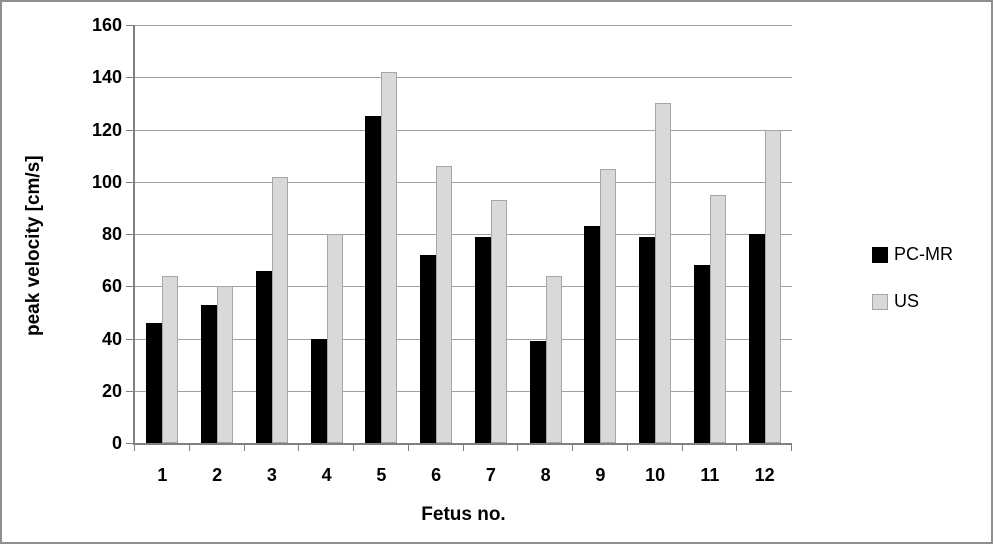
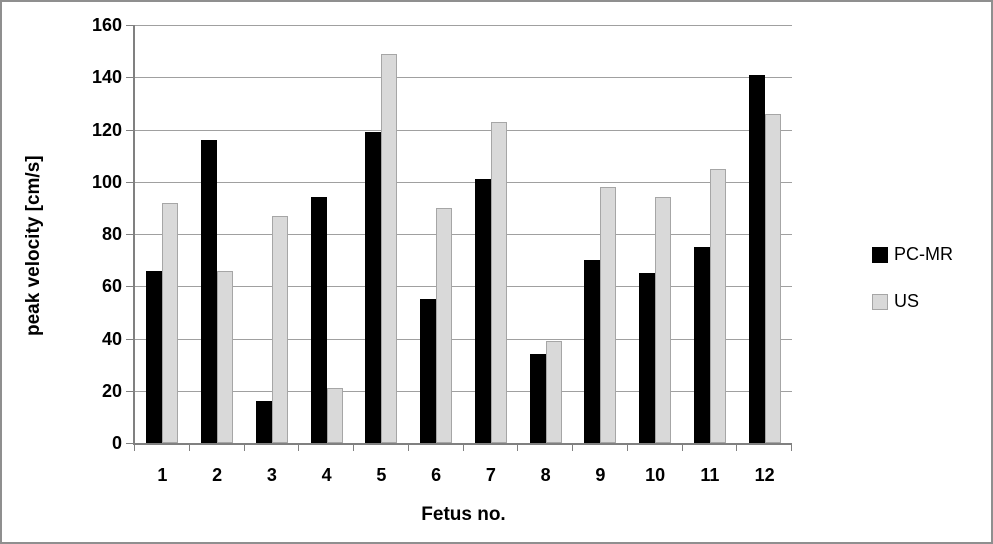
PC-MR/1: 46 -> 66
US/1: 64 -> 92
PC-MR/2: 53 -> 116
US/2: 60 -> 66
PC-MR/3: 66 -> 16
US/3: 102 -> 87
PC-MR/4: 40 -> 94
US/4: 80 -> 21
PC-MR/5: 125 -> 119
US/5: 142 -> 149
PC-MR/6: 72 -> 55
US/6: 106 -> 90
PC-MR/7: 79 -> 101
US/7: 93 -> 123
PC-MR/8: 39 -> 34
US/8: 64 -> 39
PC-MR/9: 83 -> 70
US/9: 105 -> 98
PC-MR/10: 79 -> 65
US/10: 130 -> 94
PC-MR/11: 68 -> 75
US/11: 95 -> 105
PC-MR/12: 80 -> 141
US/12: 120 -> 126
